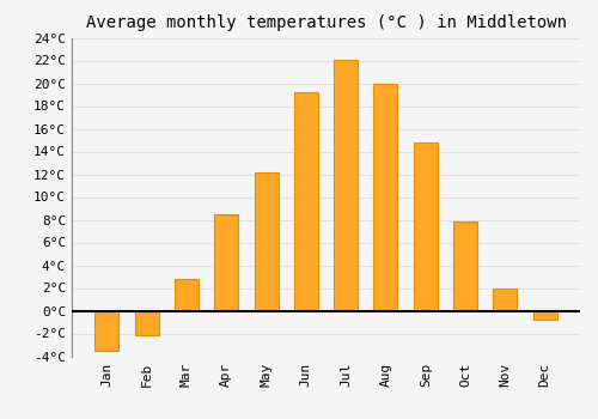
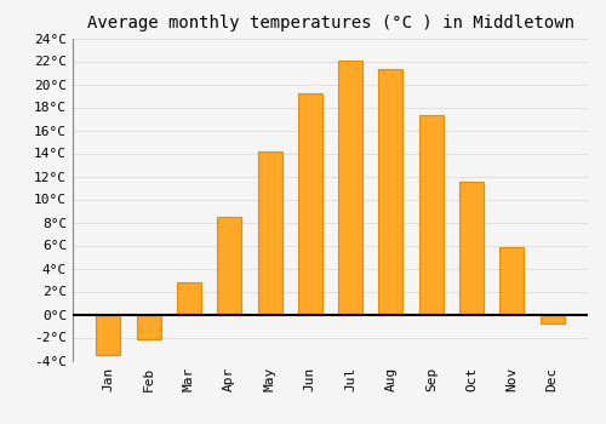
May: 12.2°C -> 14.2°C
Aug: 20.0°C -> 21.3°C
Sep: 14.8°C -> 17.3°C
Oct: 7.8°C -> 11.5°C
Nov: 2.0°C -> 5.8°C
